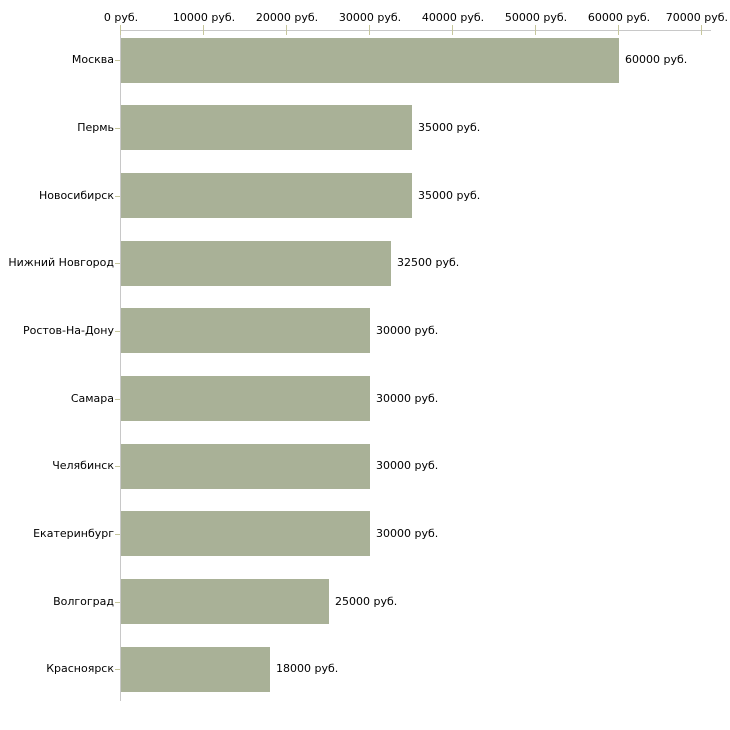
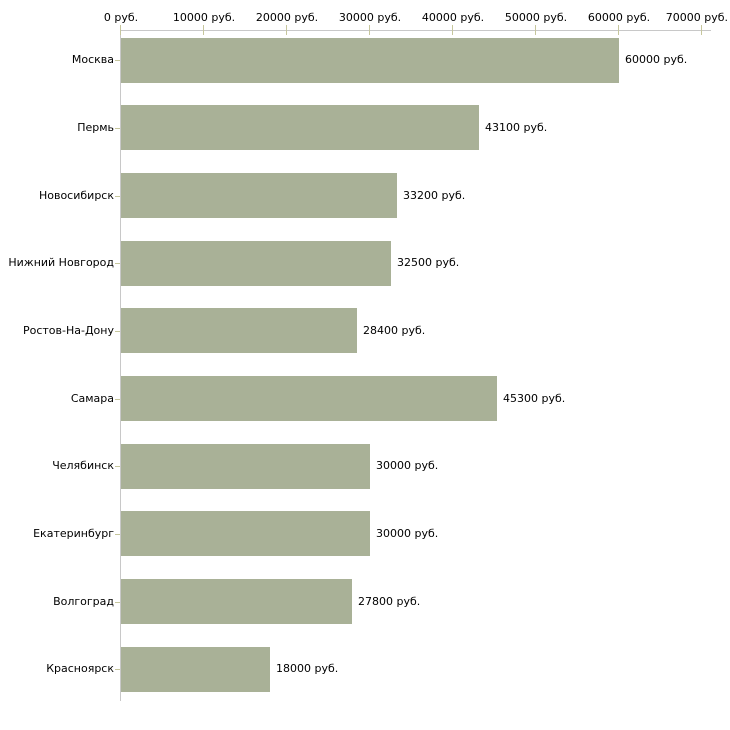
Пермь: 35000 -> 43100
Новосибирск: 35000 -> 33200
Ростов-На-Дону: 30000 -> 28400
Самара: 30000 -> 45300
Волгоград: 25000 -> 27800
